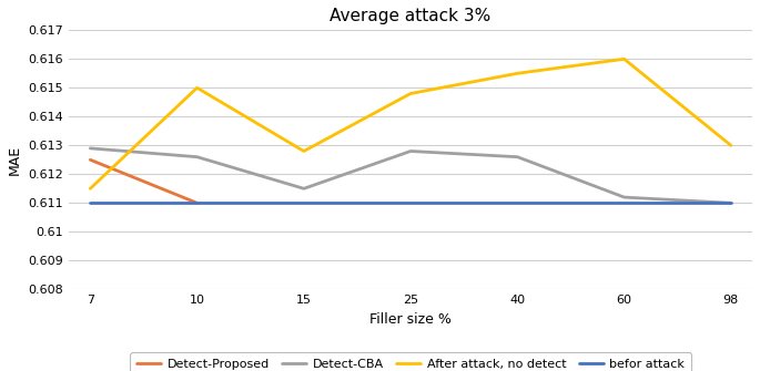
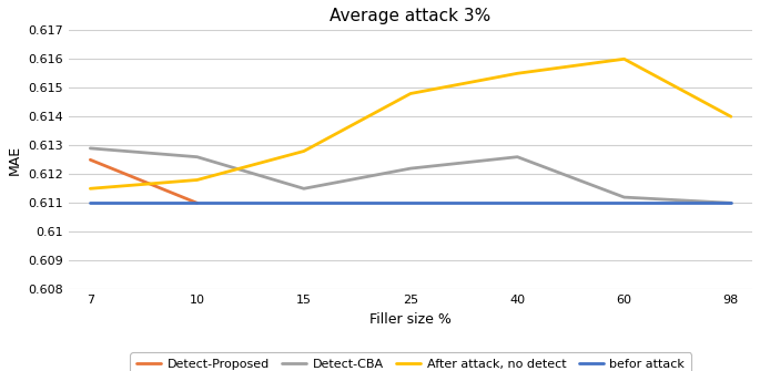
After attack, no detect/10: 0.6150 -> 0.6118
Detect-CBA/25: 0.6128 -> 0.6122
After attack, no detect/98: 0.6130 -> 0.6140
